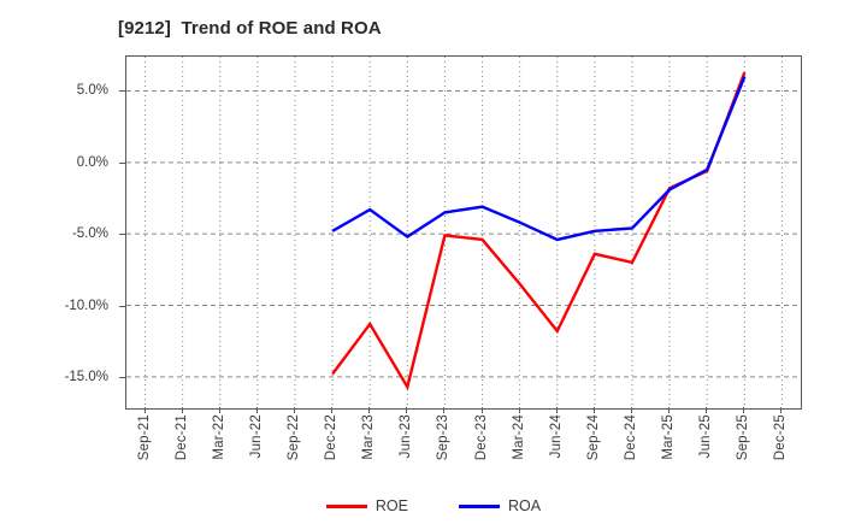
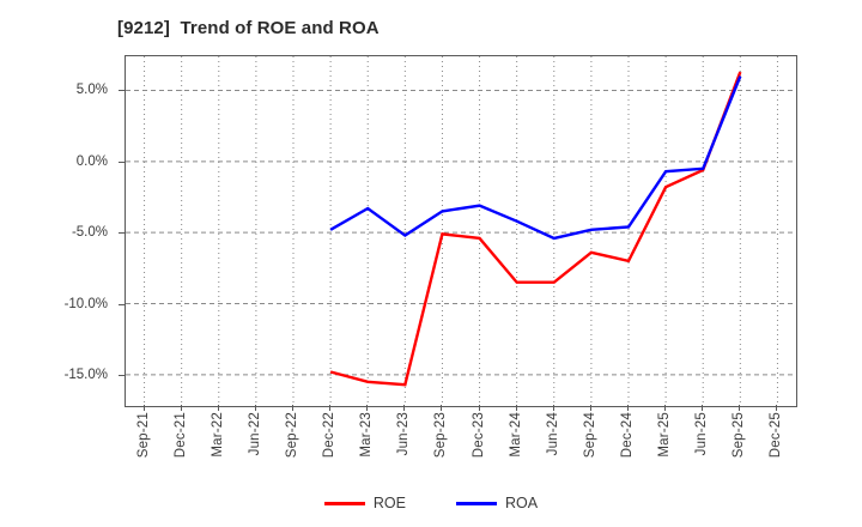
ROE/Mar-23: -11.3% -> -15.5%
ROE/Jun-24: -11.8% -> -8.5%
ROA/Mar-25: -1.9% -> -0.7%
